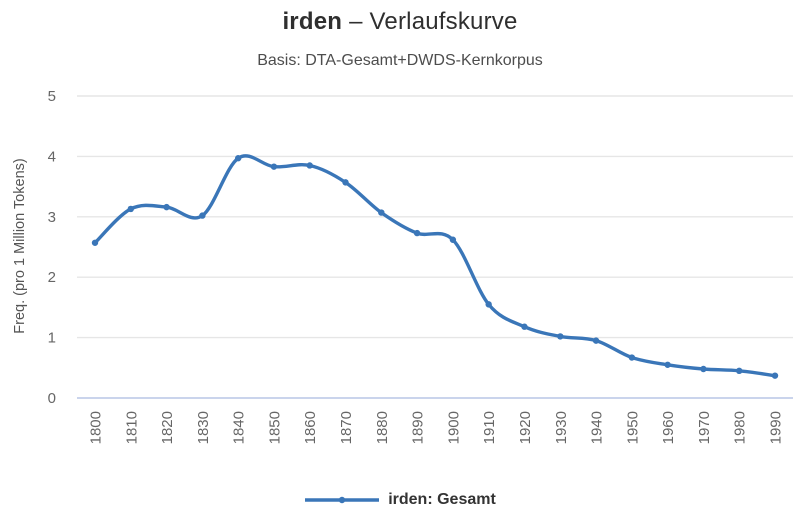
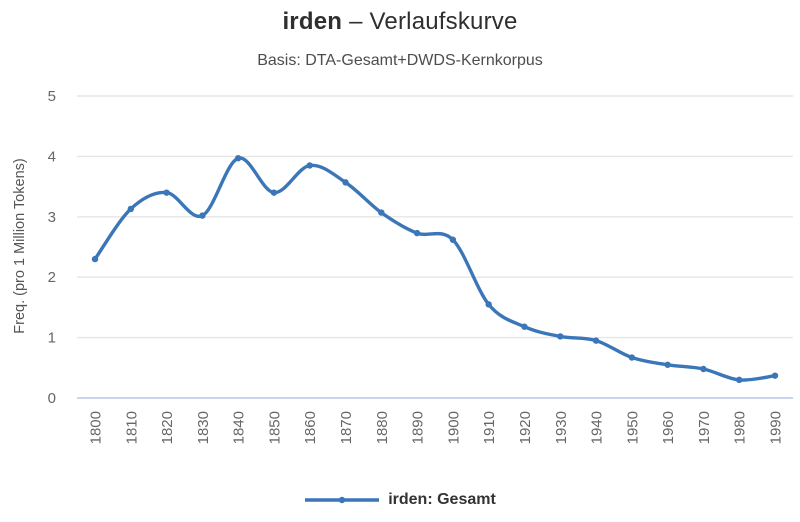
1800: 2.6 -> 2.3
1820: 3.2 -> 3.4
1850: 3.8 -> 3.4
1980: 0.5 -> 0.3
